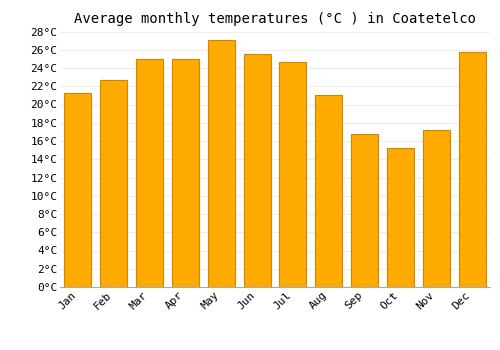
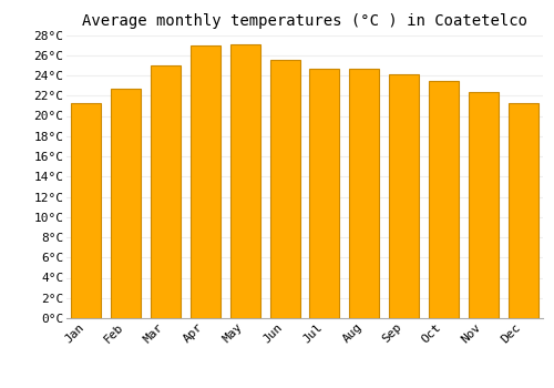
Apr: 25.0°C -> 27.0°C
Aug: 21.0°C -> 24.7°C
Sep: 16.8°C -> 24.1°C
Oct: 15.2°C -> 23.5°C
Nov: 17.2°C -> 22.4°C
Dec: 25.8°C -> 21.3°C
